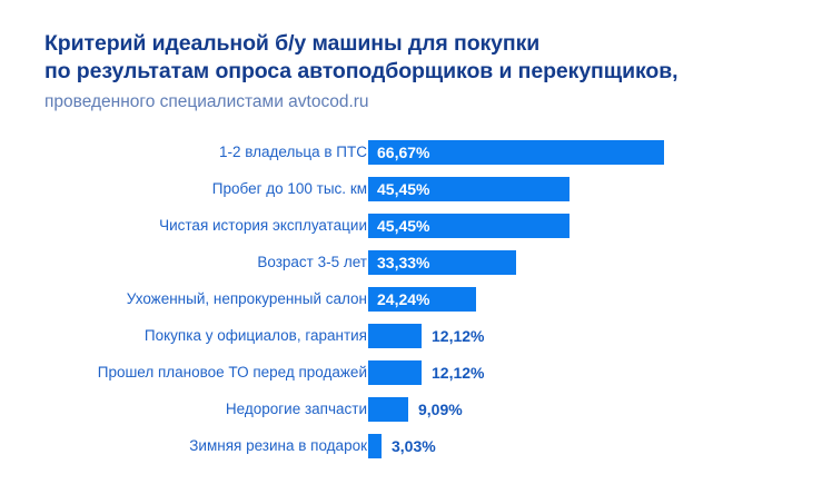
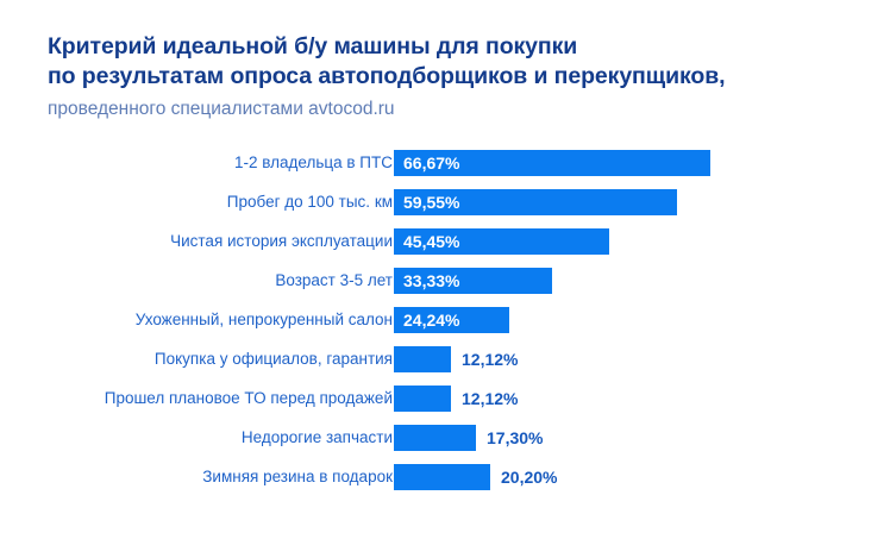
Пробег до 100 тыс. км: 45,45% -> 59,55%
Недорогие запчасти: 9,09% -> 17,30%
Зимняя резина в подарок: 3,03% -> 20,20%
